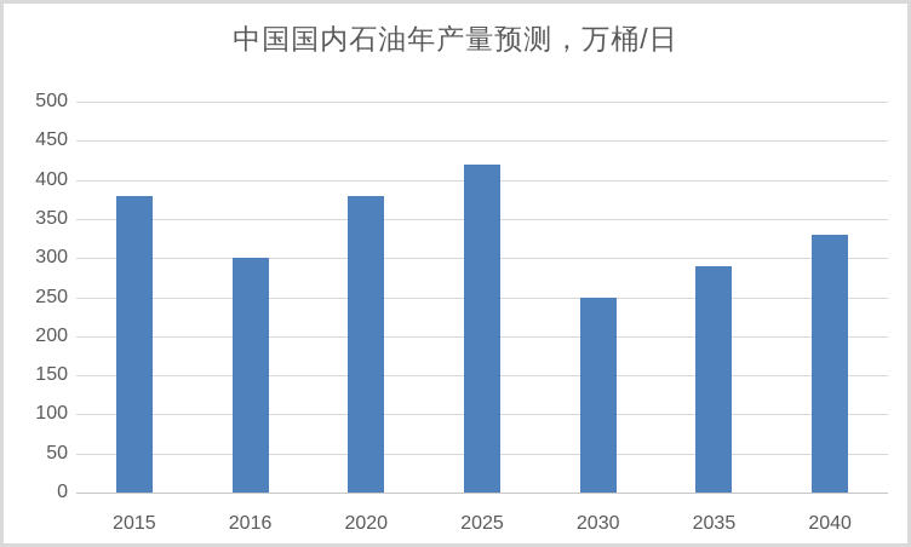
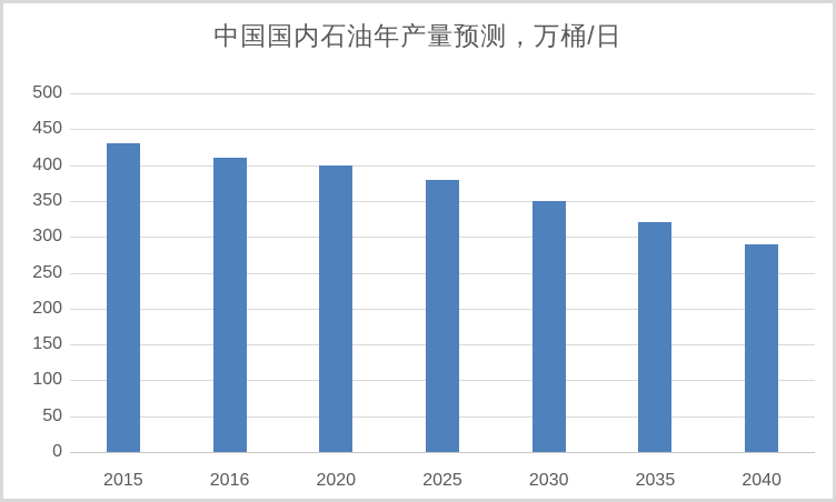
2015: 380 -> 430
2016: 300 -> 410
2020: 380 -> 400
2025: 420 -> 380
2030: 250 -> 350
2035: 290 -> 320
2040: 330 -> 290
